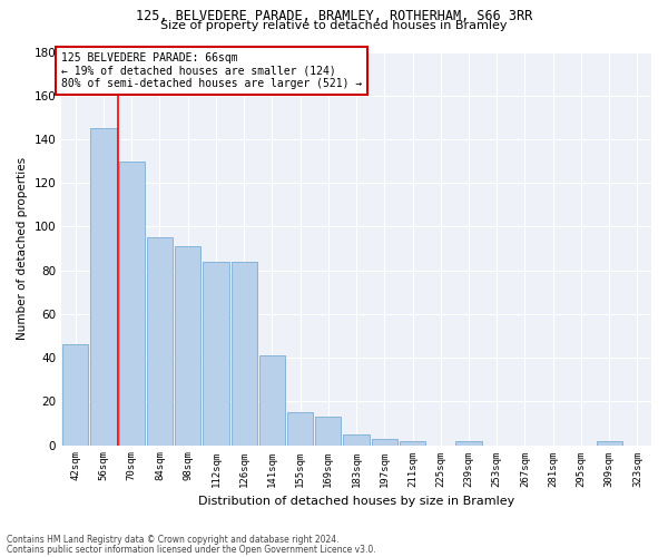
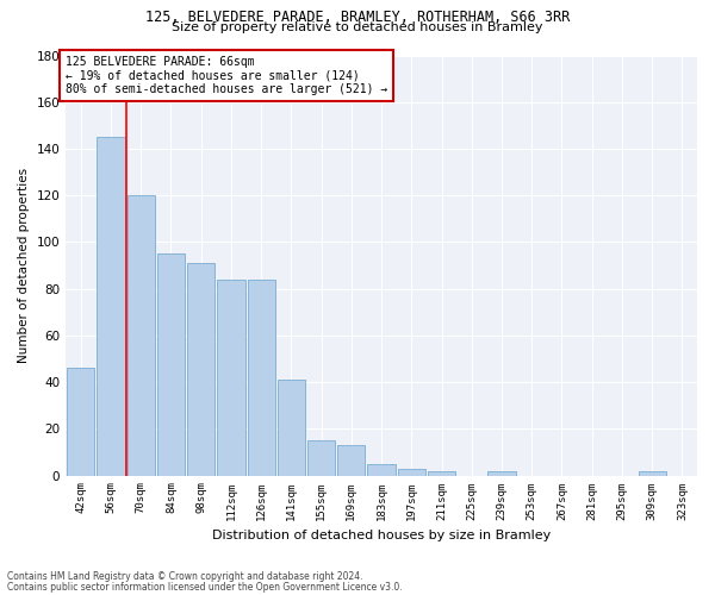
70sqm: 130 -> 120
